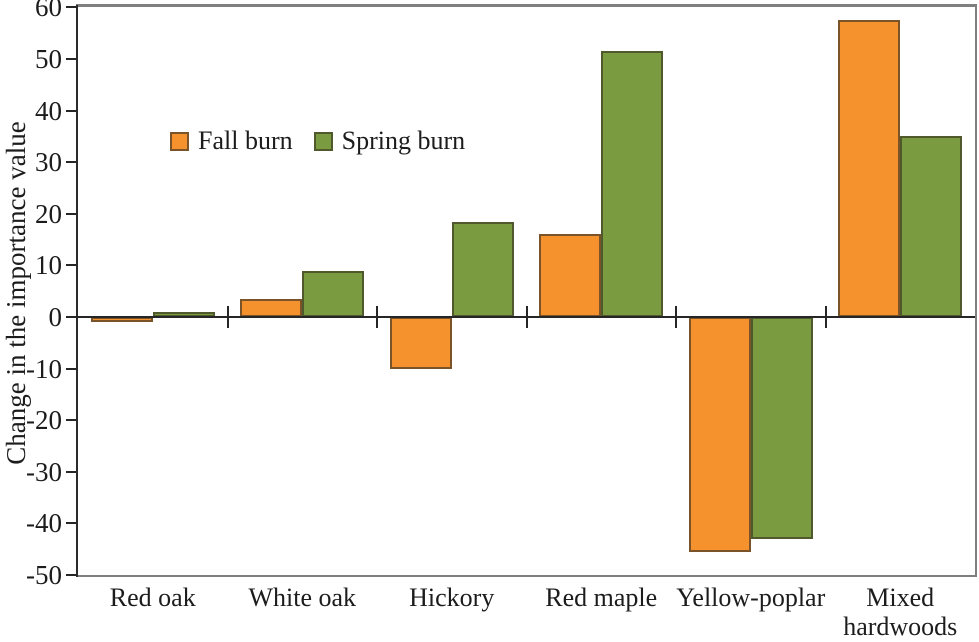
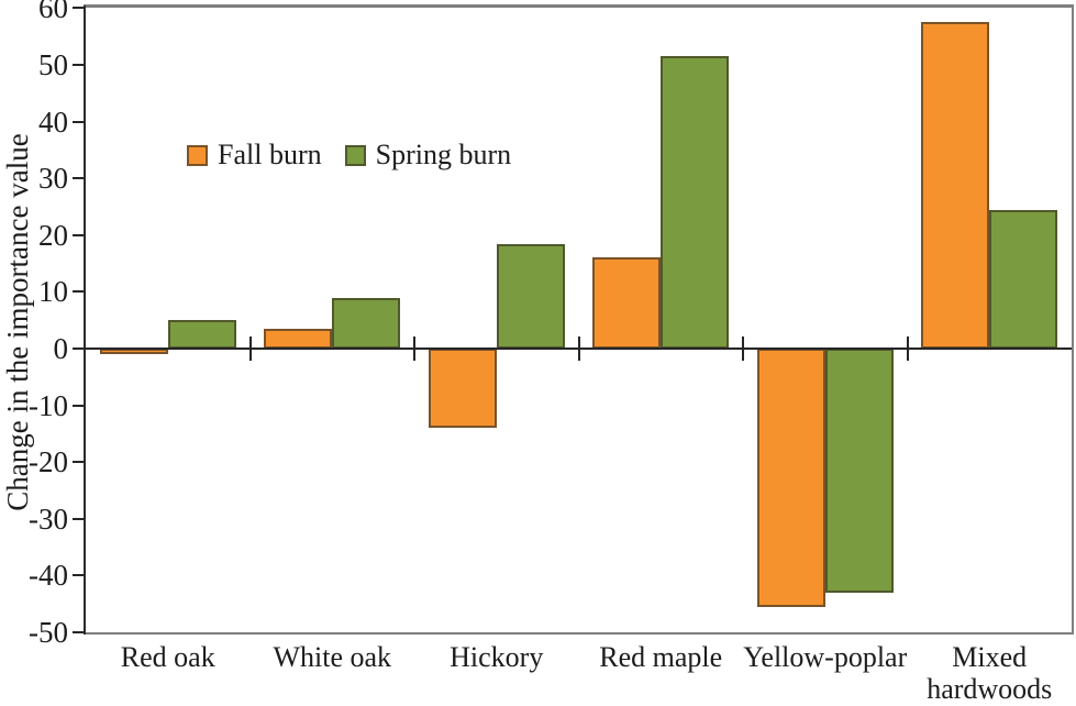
Spring burn/Red oak: 1 -> 5
Fall burn/Hickory: -10 -> -14
Spring burn/Mixed hardwoods: 35 -> 24
